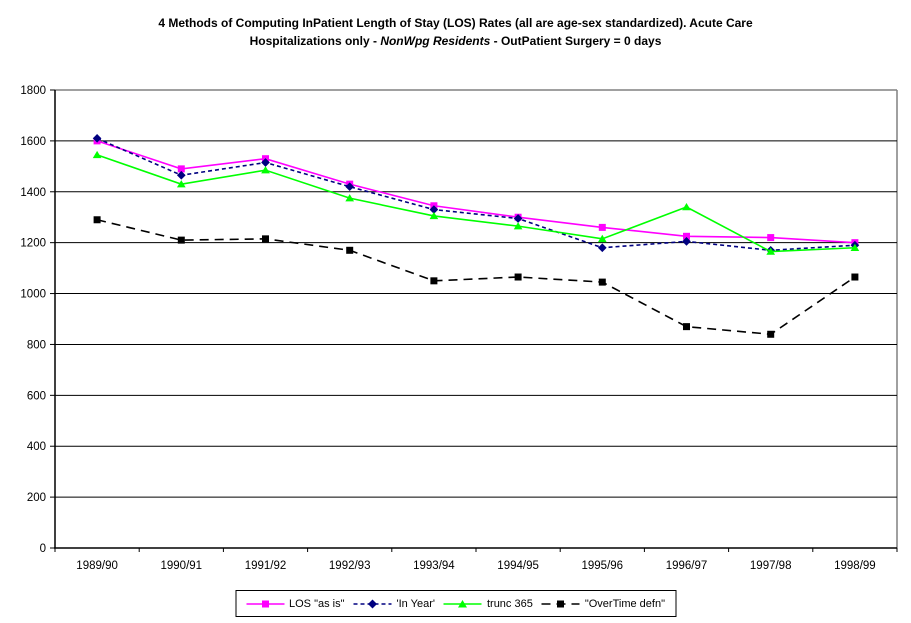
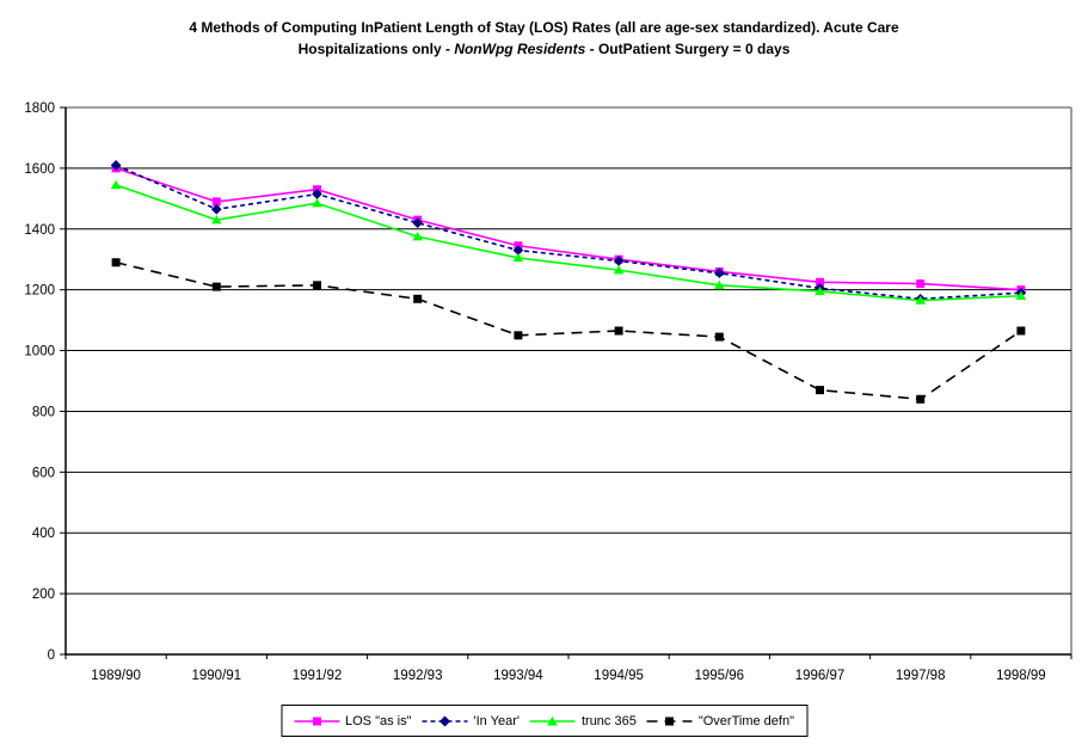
'In Year'/1995/96: 1180 -> 1260
trunc 365/1996/97: 1340 -> 1200
